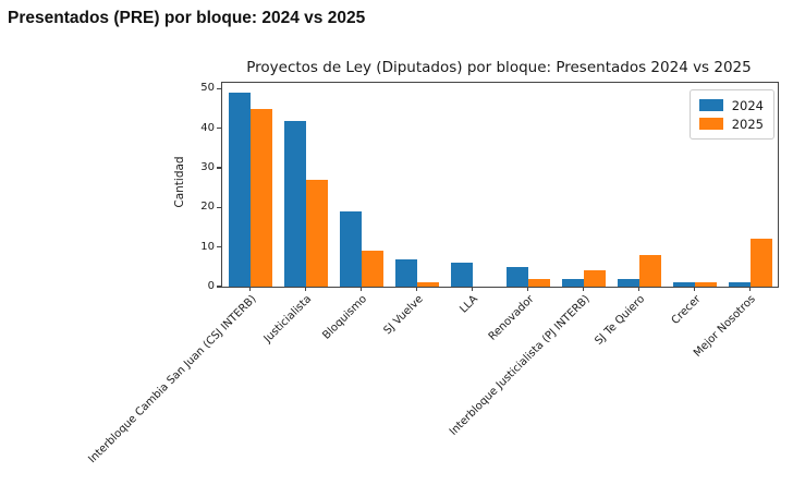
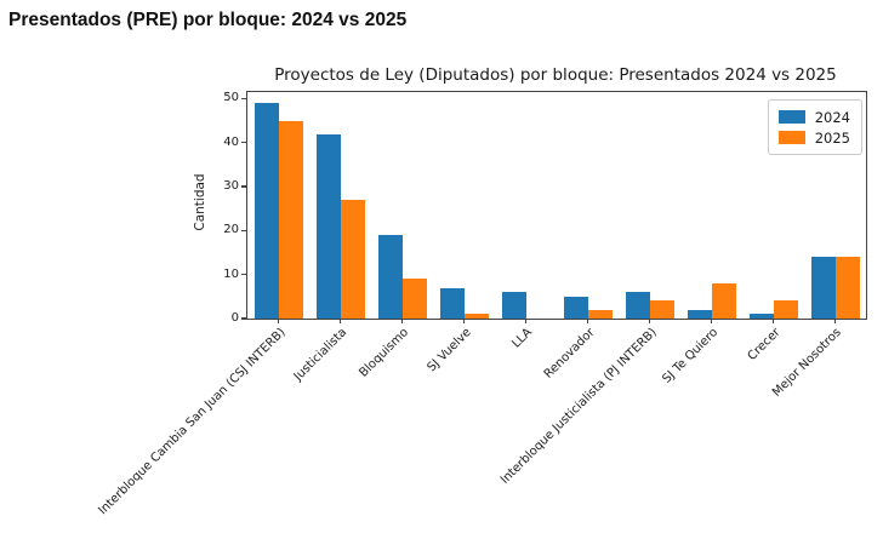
2024/Interbloque Justicialista (PJ INTERB): 2 -> 6
2025/Crecer: 1 -> 4
2024/Mejor Nosotros: 1 -> 14
2025/Mejor Nosotros: 12 -> 14
